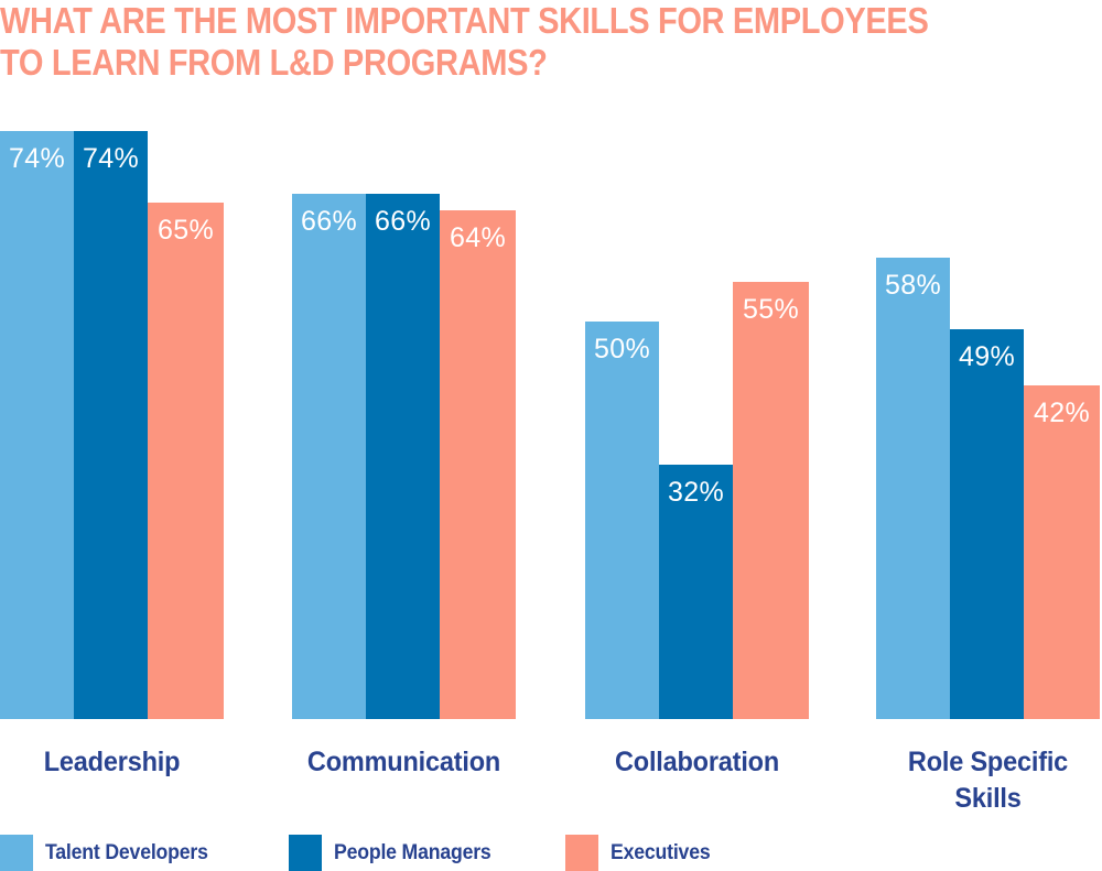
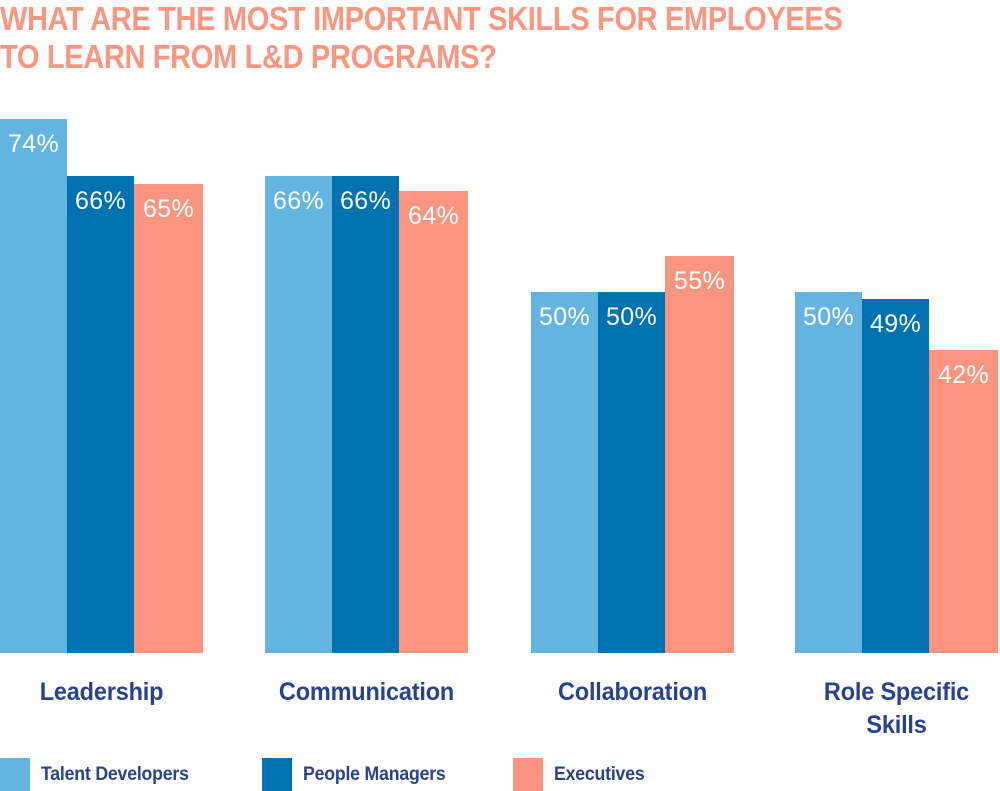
People Managers/Leadership: 74% -> 66%
People Managers/Collaboration: 32% -> 50%
Talent Developers/Role Specific Skills: 58% -> 50%
